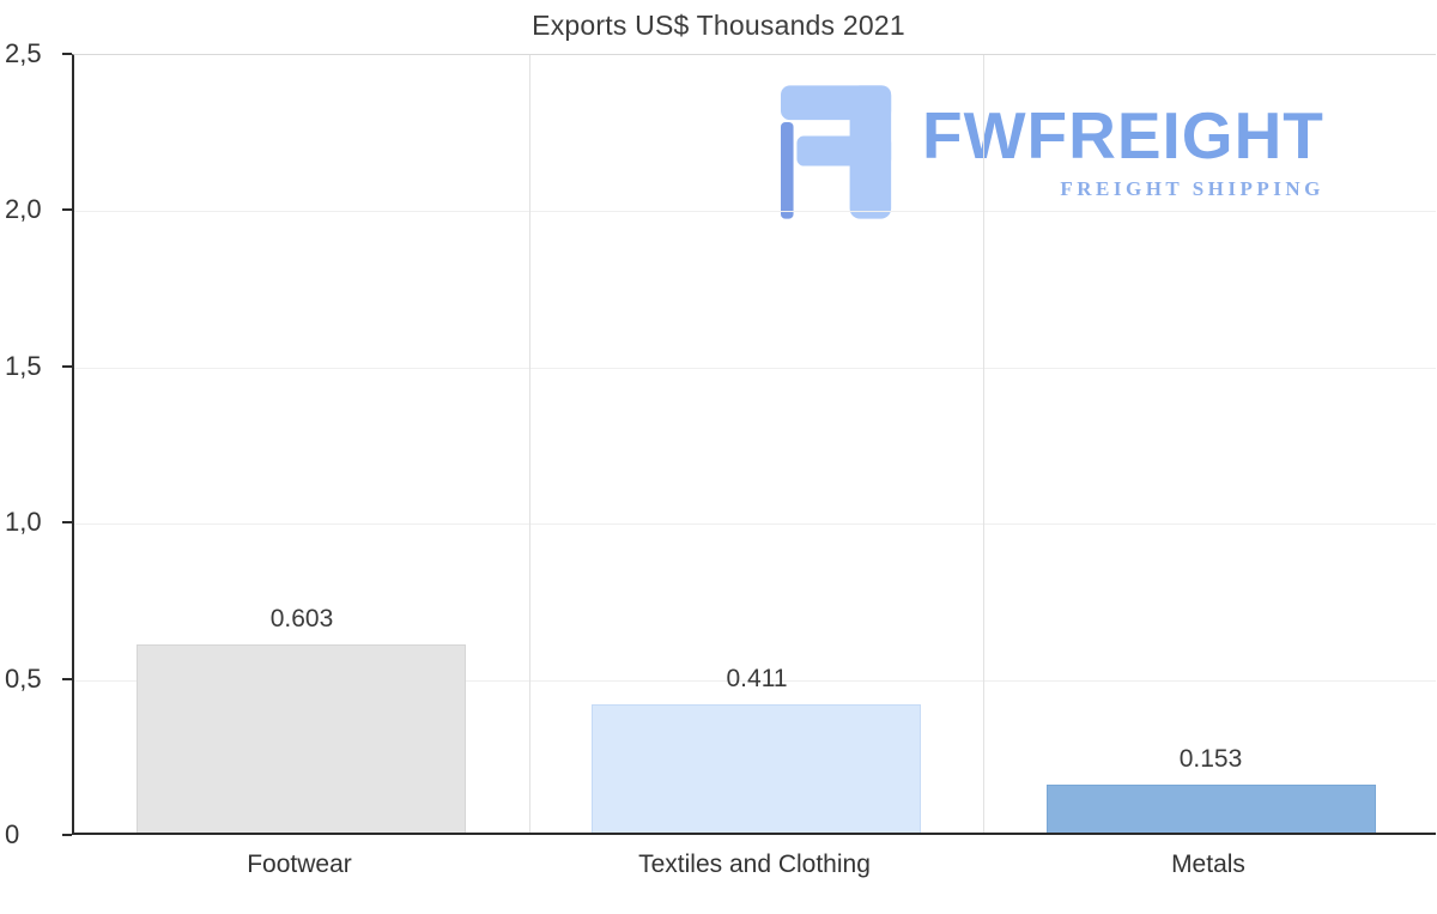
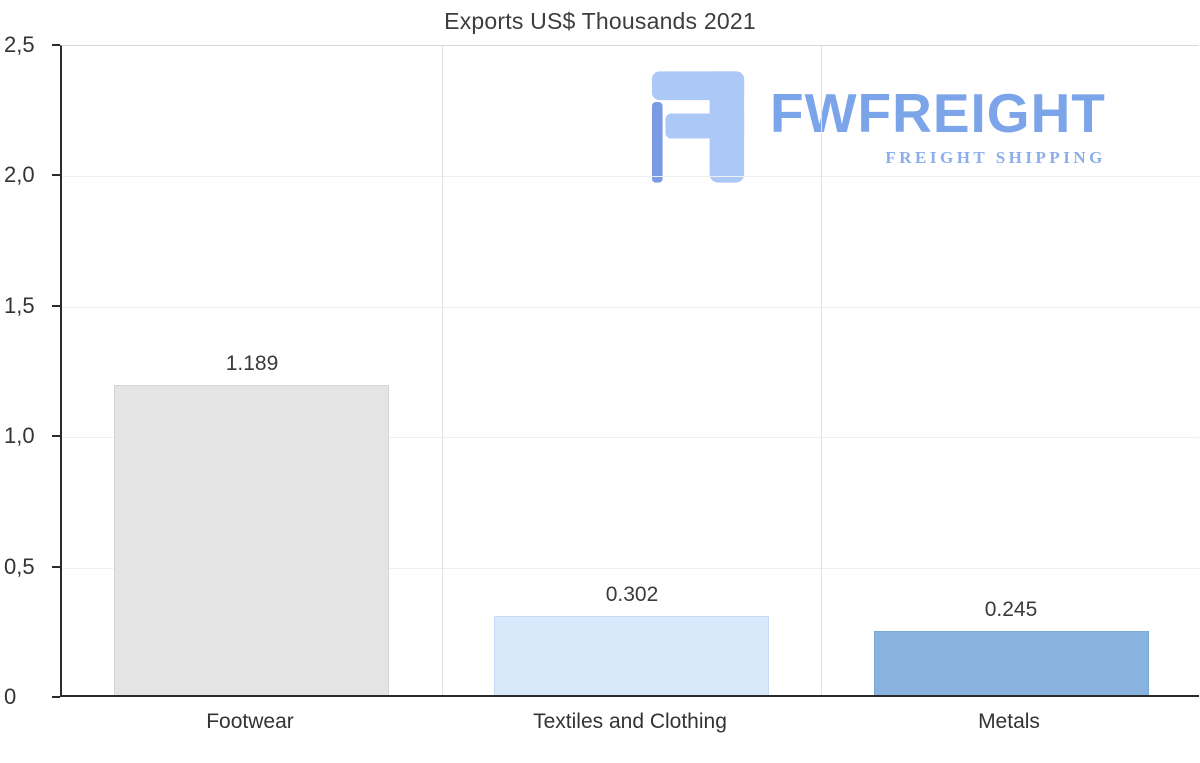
Footwear: 0.603 -> 1.189
Textiles and Clothing: 0.411 -> 0.302
Metals: 0.153 -> 0.245
